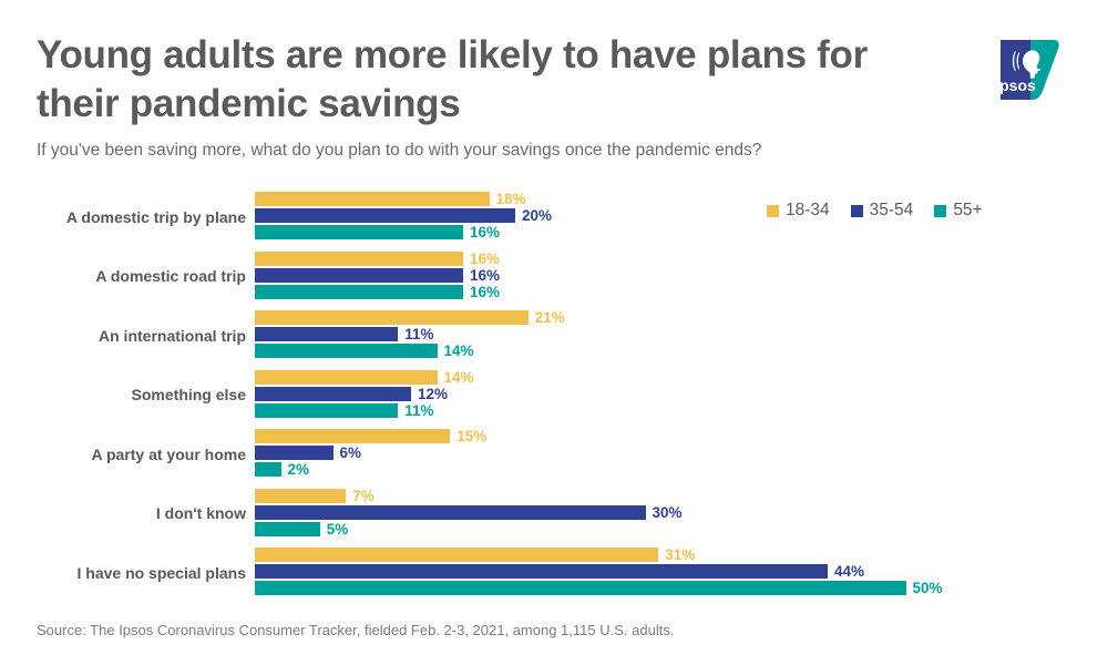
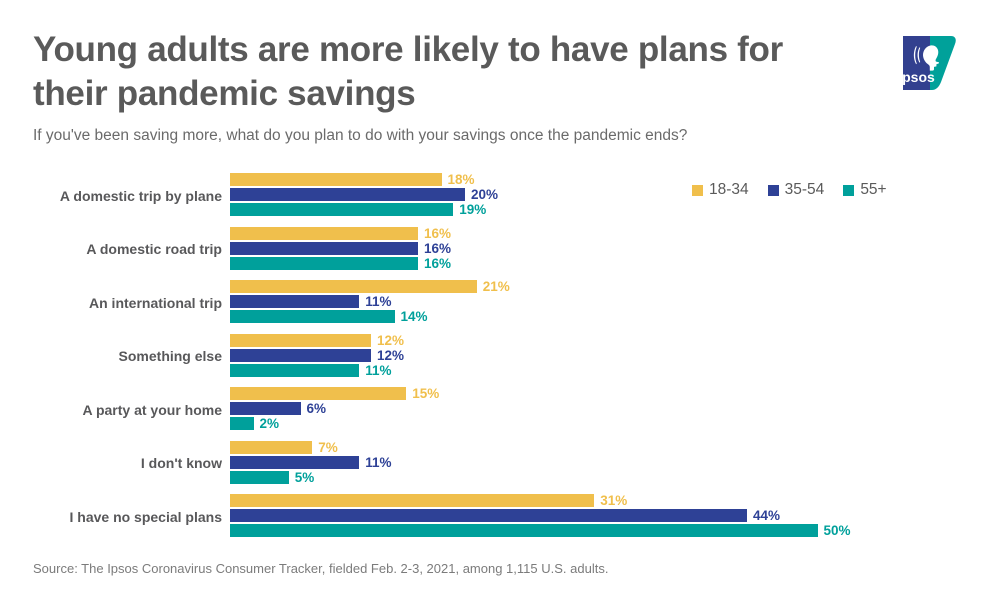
55+/A domestic trip by plane: 16% -> 19%
18-34/Something else: 14% -> 12%
35-54/I don't know: 30% -> 11%
